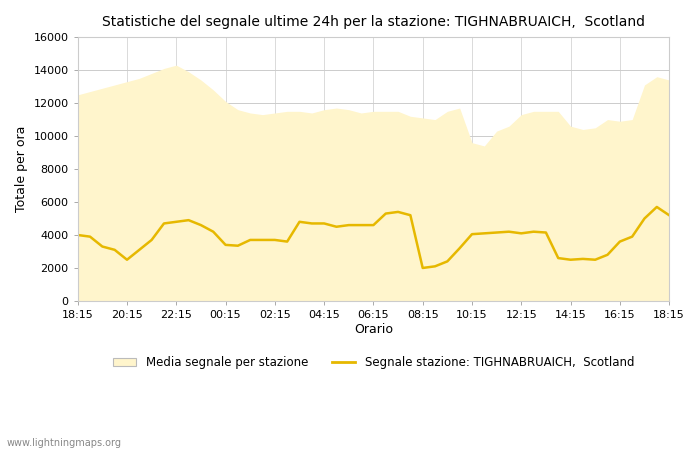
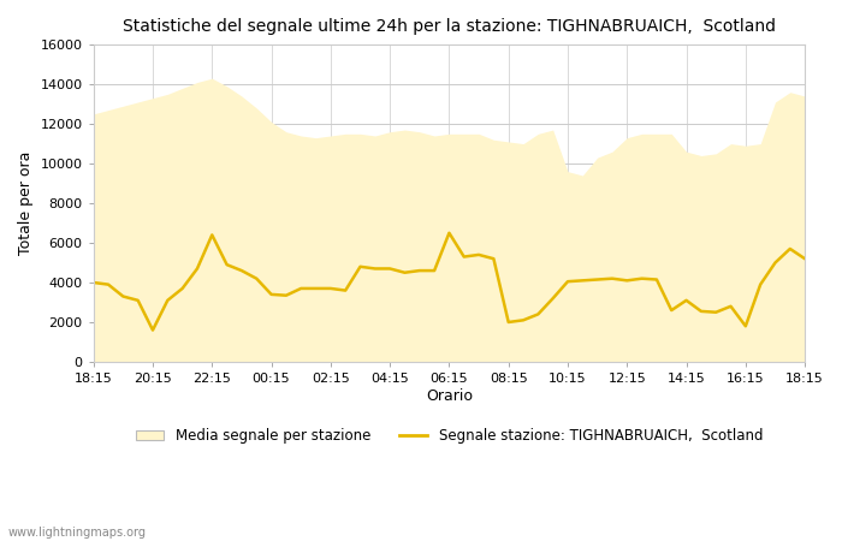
Segnale stazione: TIGHNABRUAICH, Scotland/20:15: 2500 -> 1600
Segnale stazione: TIGHNABRUAICH, Scotland/22:15: 4800 -> 6400
Segnale stazione: TIGHNABRUAICH, Scotland/06:15: 4600 -> 6500
Segnale stazione: TIGHNABRUAICH, Scotland/14:15: 2500 -> 3100
Segnale stazione: TIGHNABRUAICH, Scotland/16:15: 3600 -> 1800
